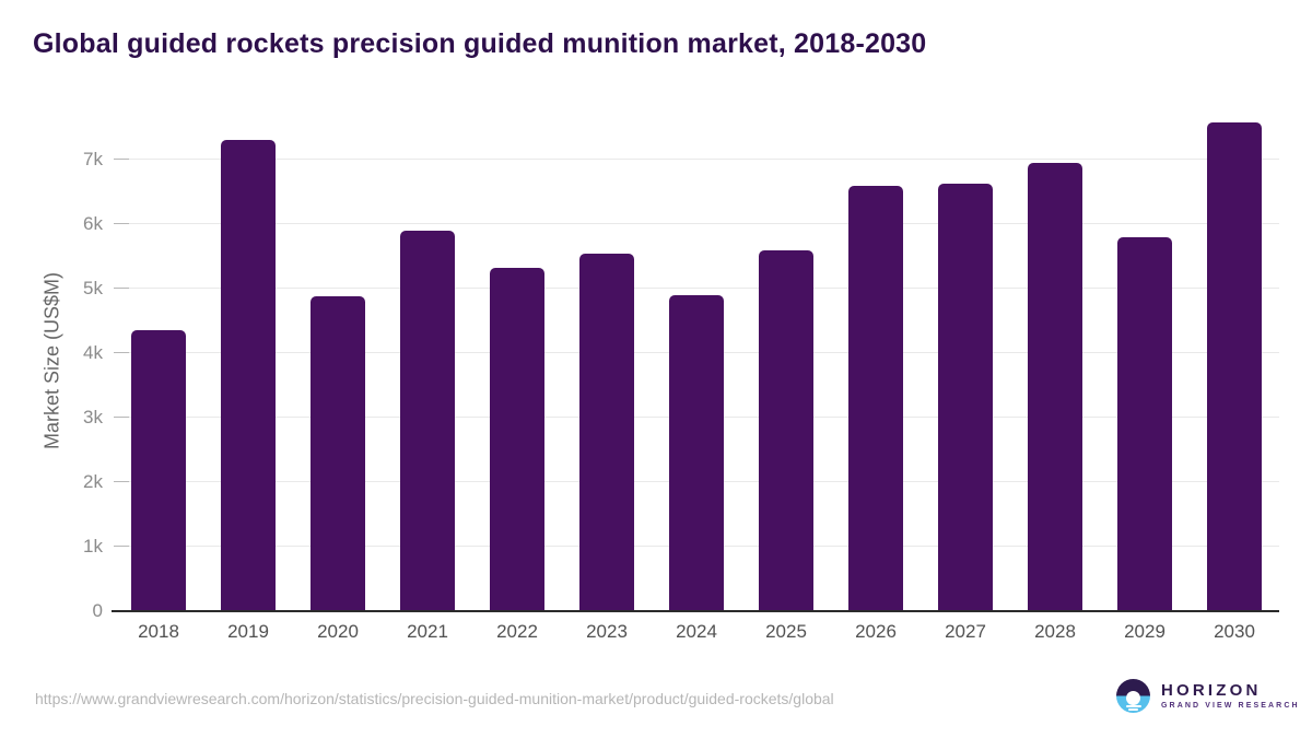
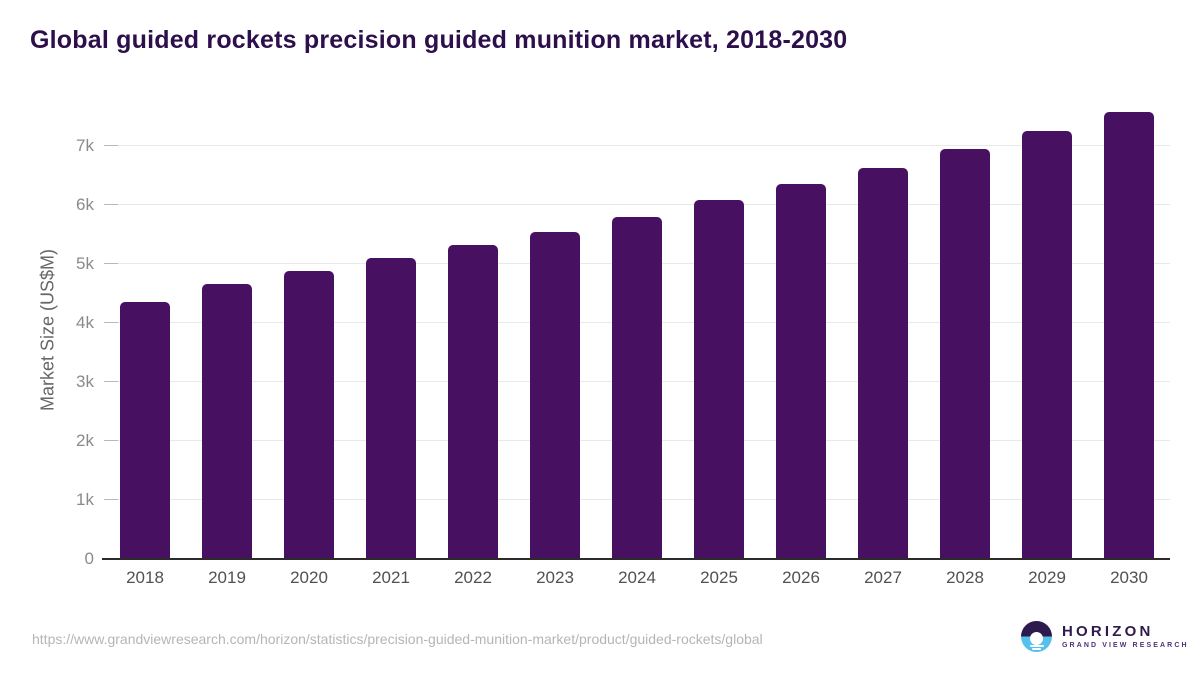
2019: 7.3k -> 4.7k
2021: 5.9k -> 5.1k
2024: 4.9k -> 5.8k
2025: 5.6k -> 6.1k
2026: 6.6k -> 6.4k
2029: 5.8k -> 7.3k
